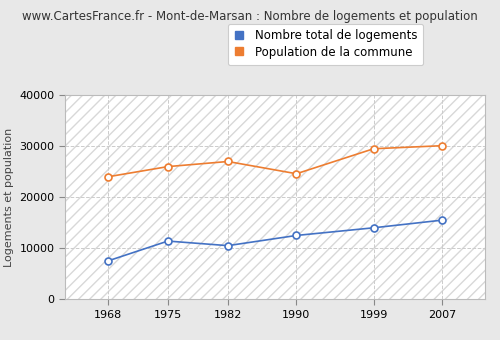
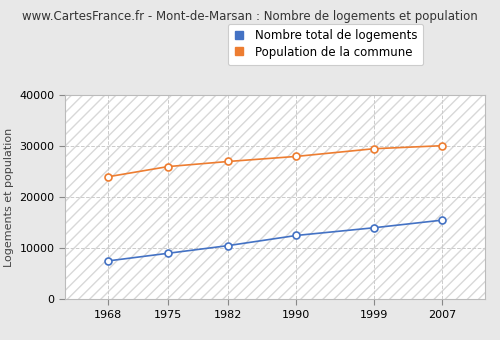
Nombre total de logements/1975: 11400 -> 9000
Population de la commune/1990: 24600 -> 28000
